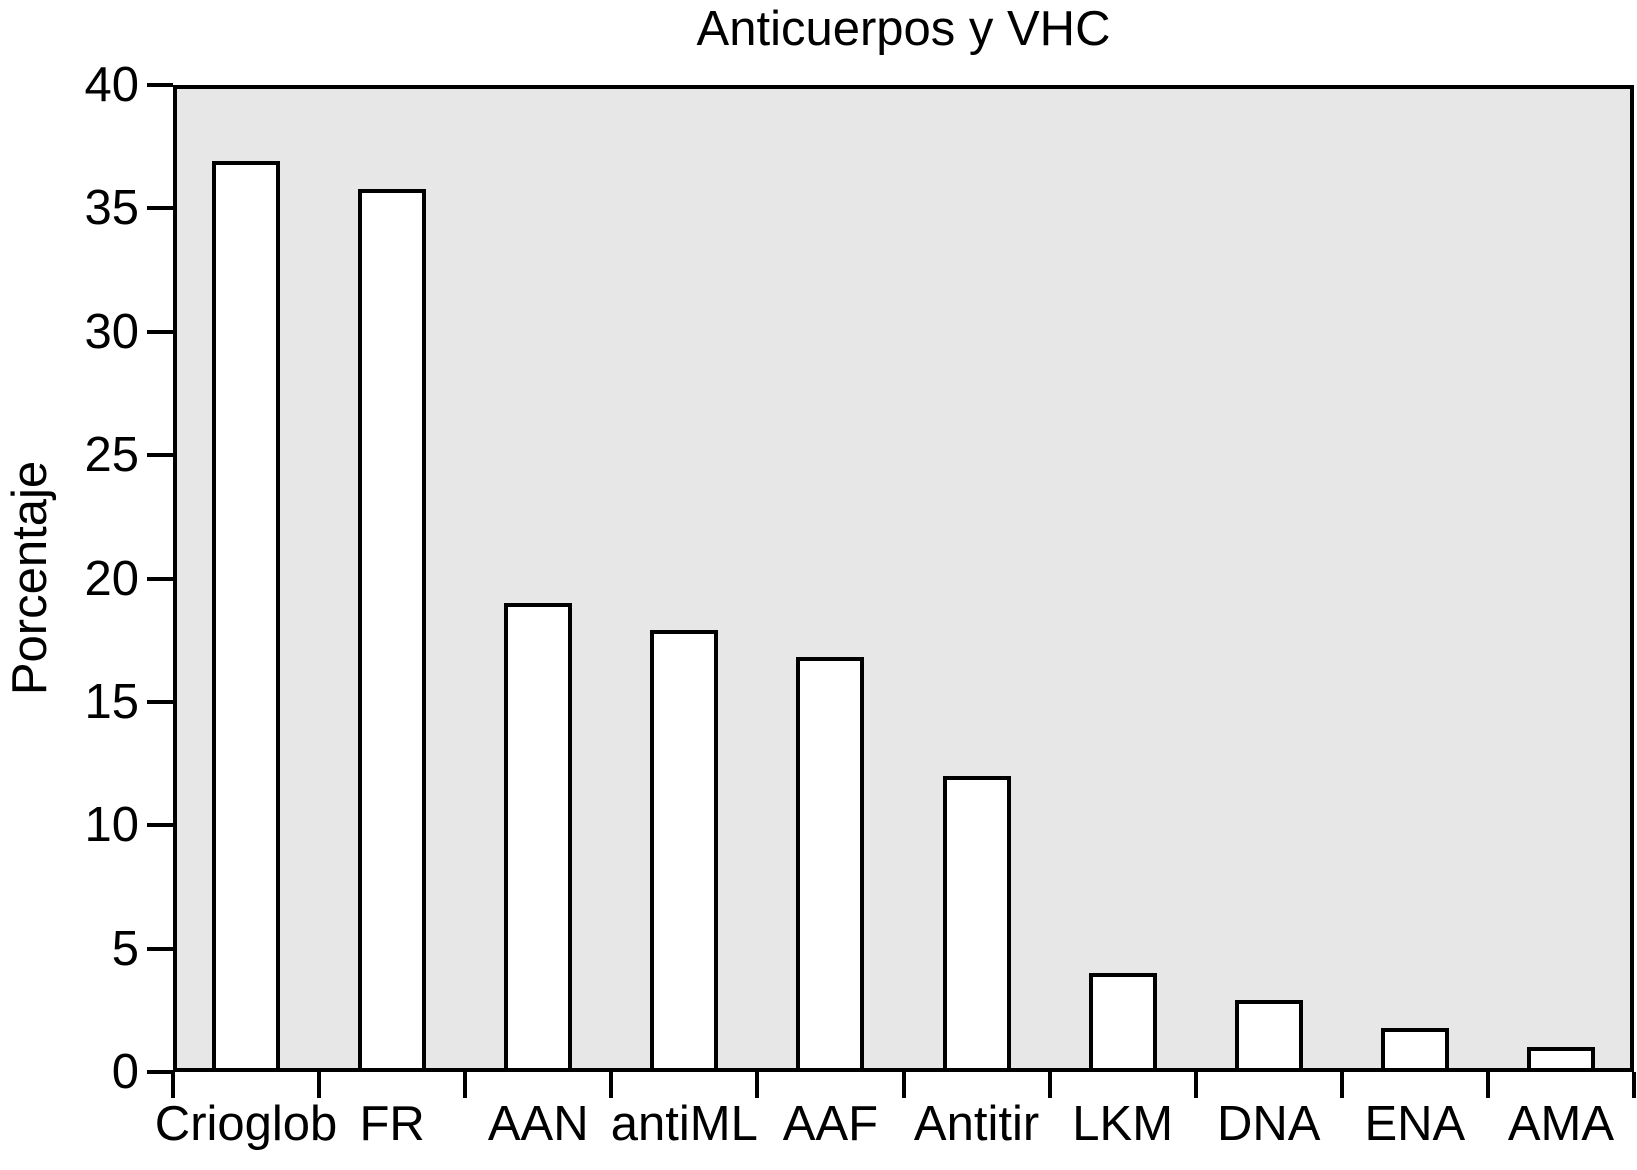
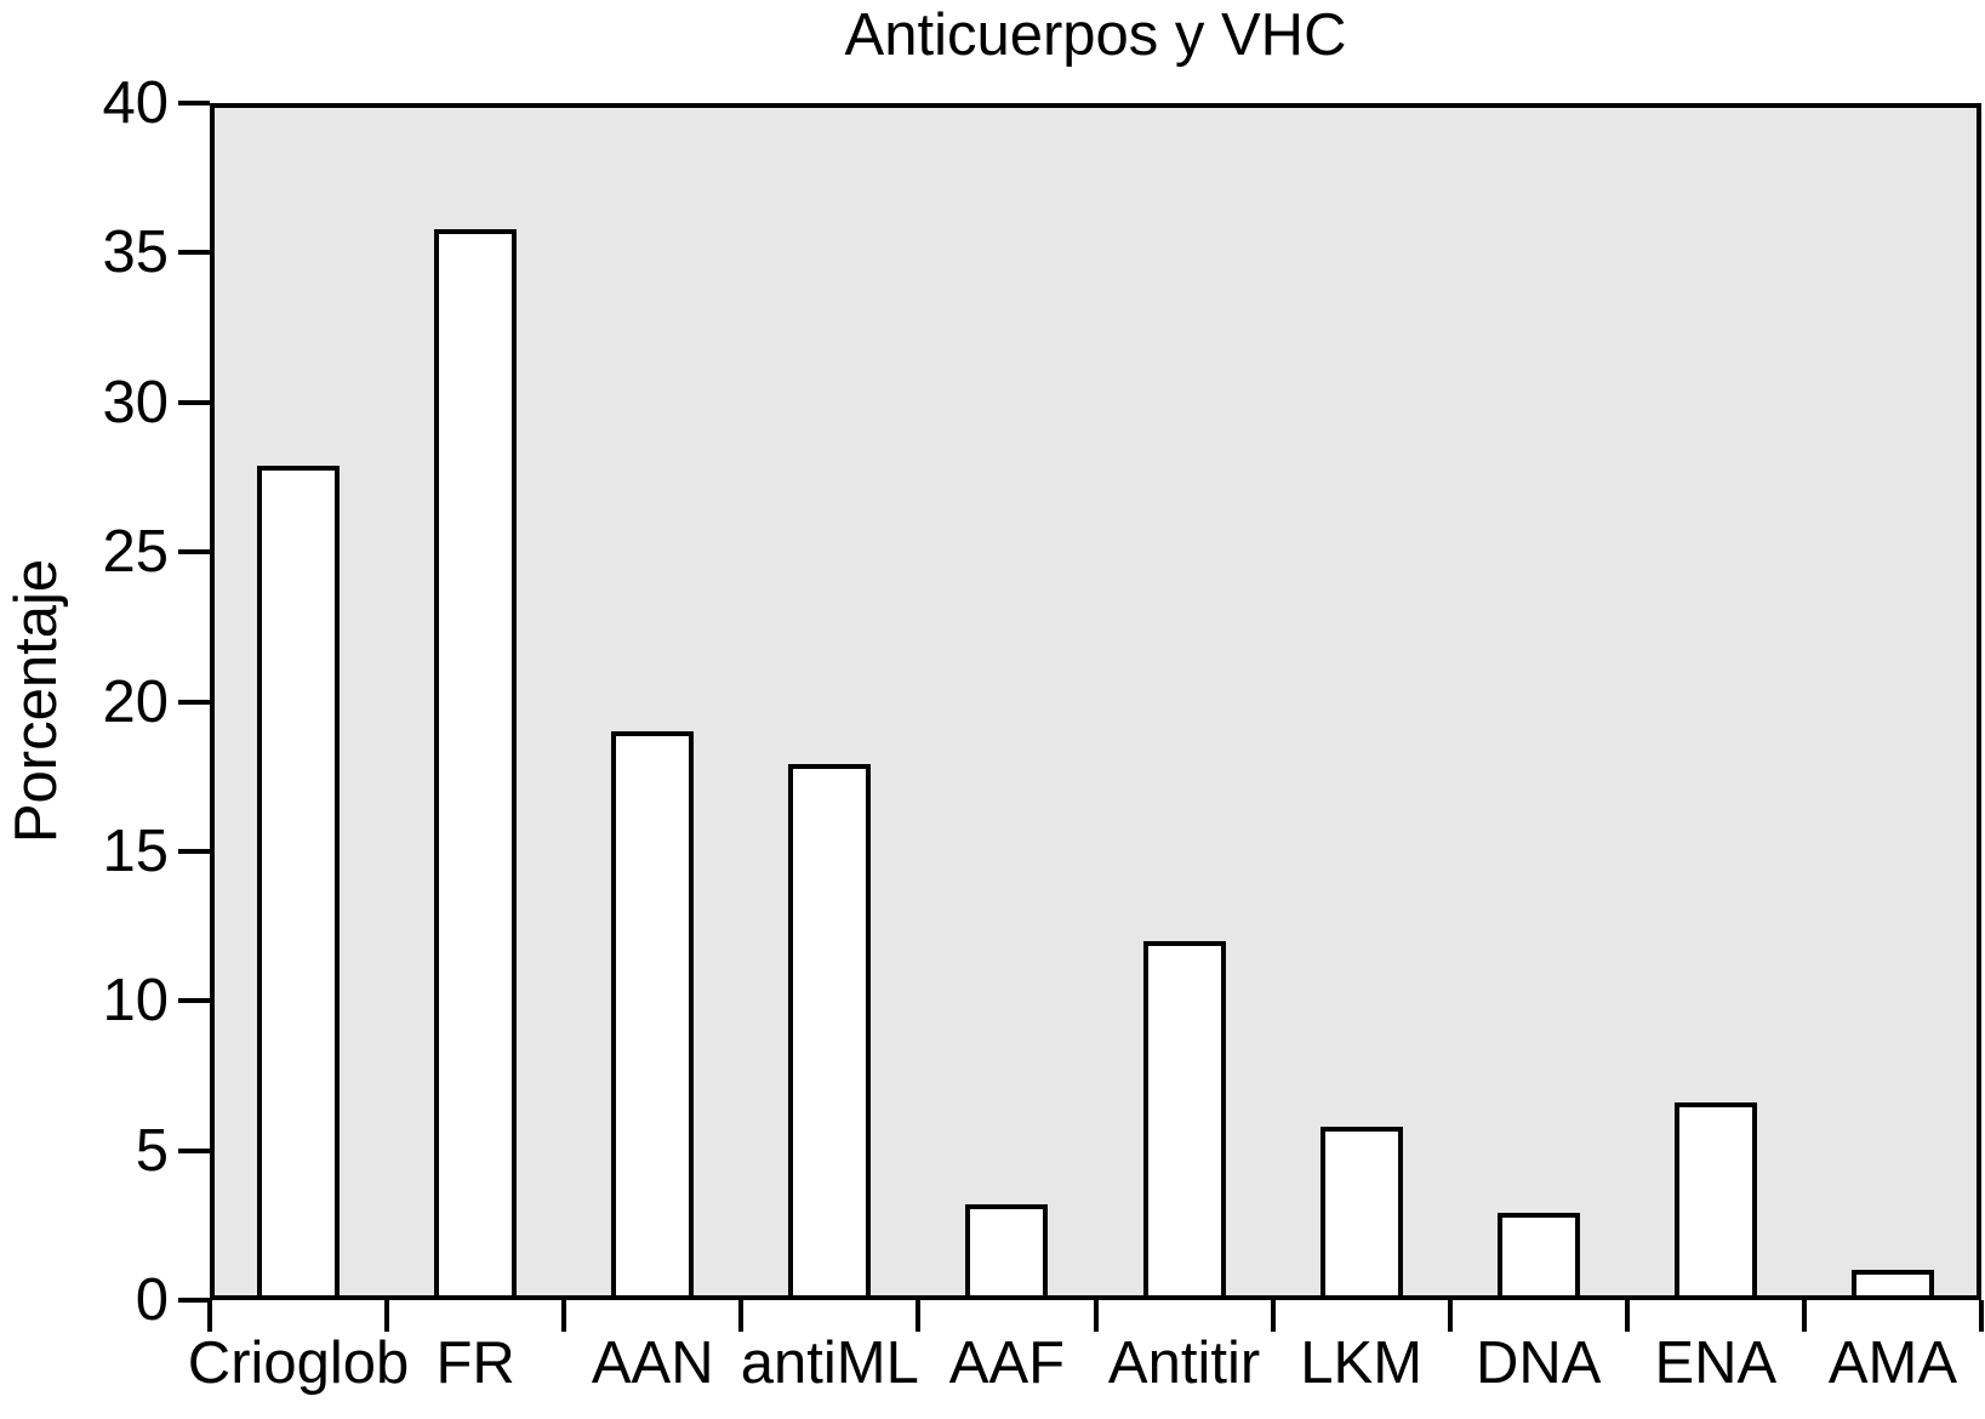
Crioglob: 36.9 -> 27.9
AAF: 16.8 -> 3.2
LKM: 4.0 -> 5.8
ENA: 1.8 -> 6.6
